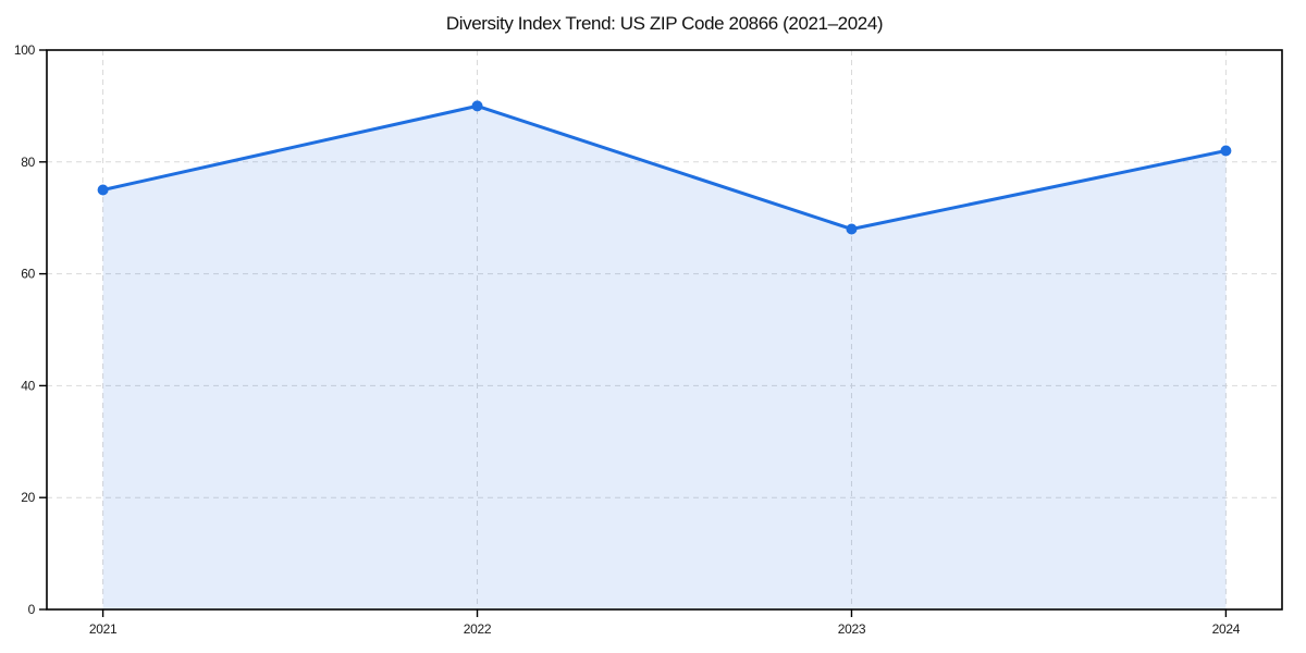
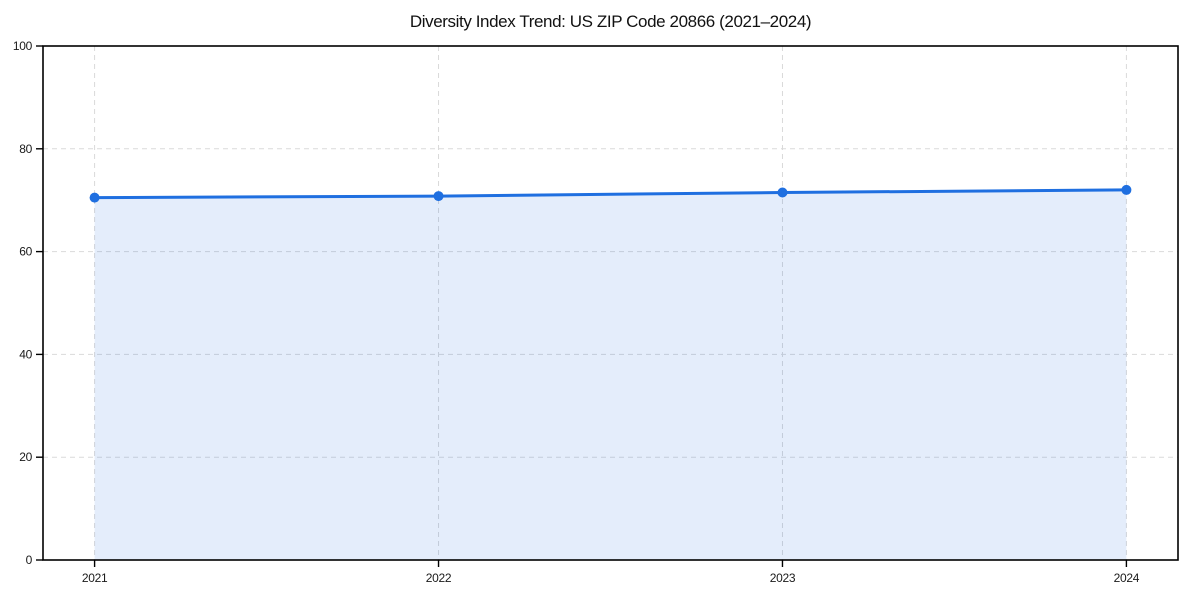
2021: 75 -> 70
2022: 90 -> 71
2023: 68 -> 72
2024: 82 -> 72
